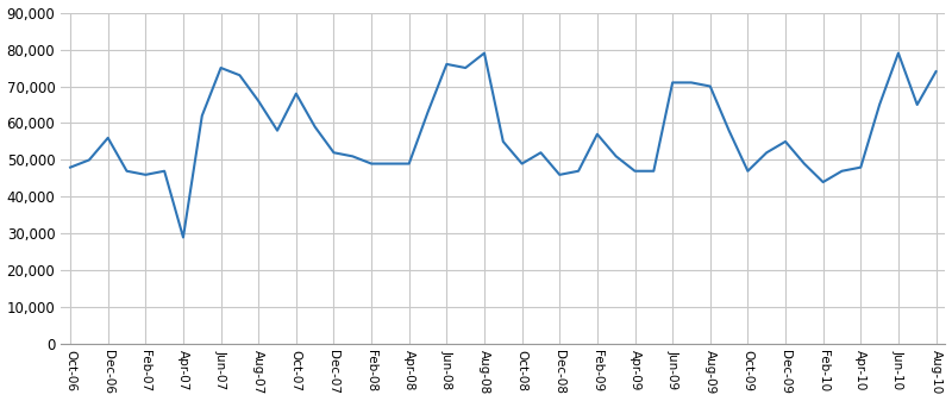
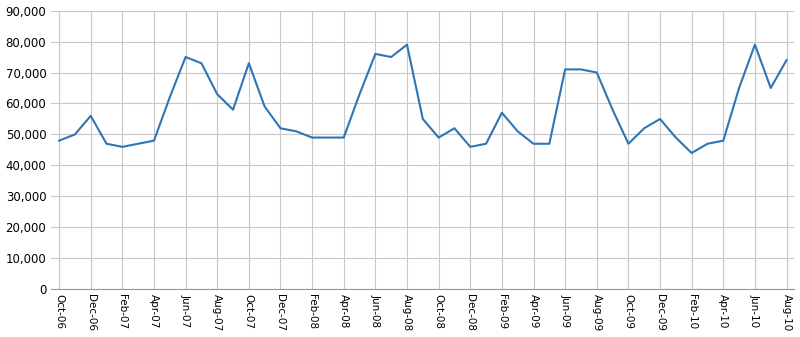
Apr-07: 29,000 -> 48,000
Aug-07: 66,000 -> 63,000
Oct-07: 68,000 -> 73,000
